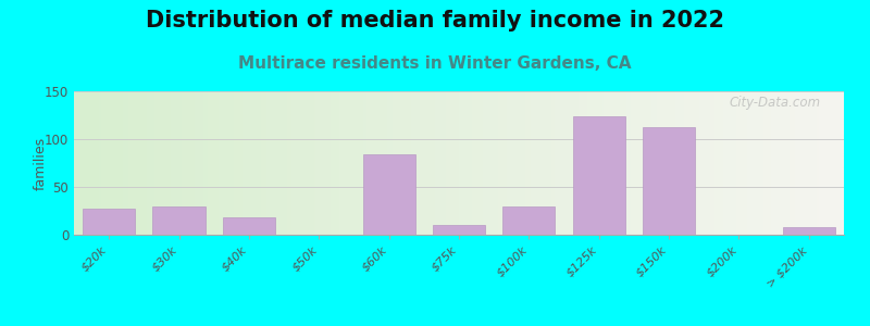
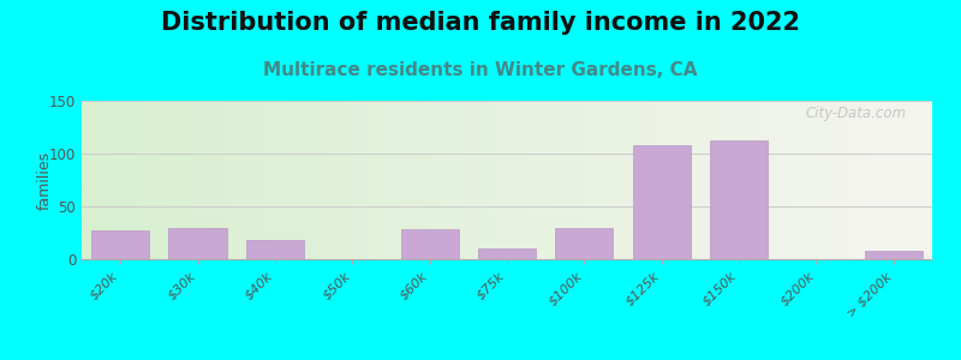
$60k: 84 -> 28
$125k: 124 -> 108
